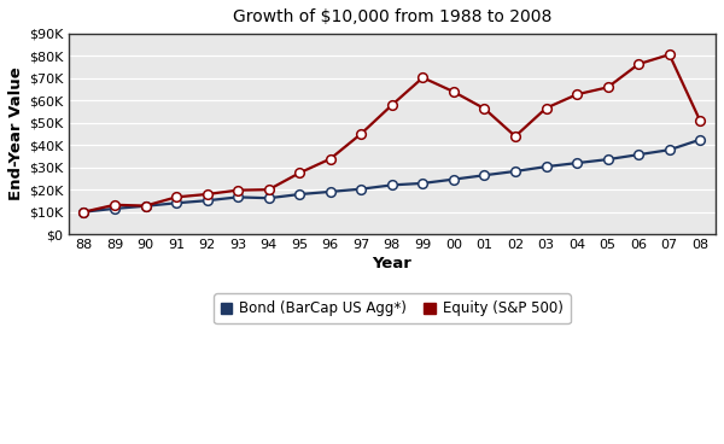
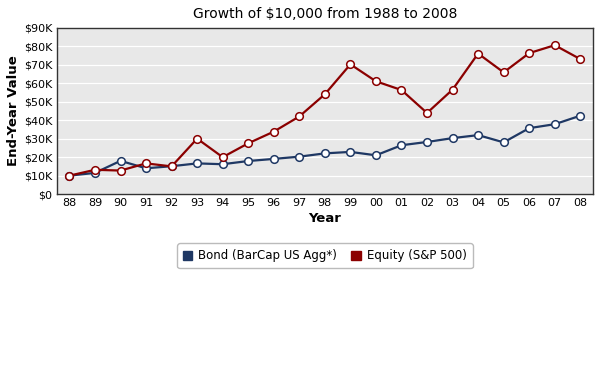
Bond (BarCap US Agg*)/90: $13K -> $18K
Equity (S&P 500)/92: $18K -> $15K
Equity (S&P 500)/93: $20K -> $30K
Equity (S&P 500)/97: $45K -> $42K
Equity (S&P 500)/98: $58K -> $54K
Bond (BarCap US Agg*)/00: $25K -> $21K
Equity (S&P 500)/00: $64K -> $61K
Equity (S&P 500)/04: $63K -> $76K
Bond (BarCap US Agg*)/05: $34K -> $28K
Equity (S&P 500)/08: $51K -> $73K
